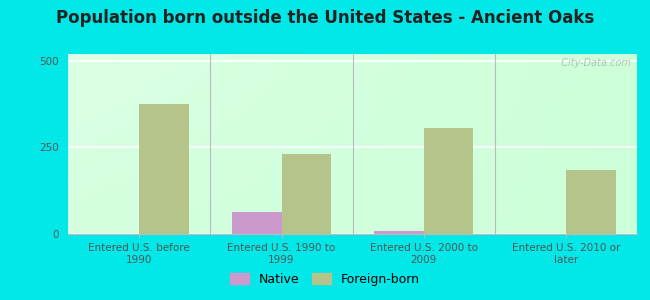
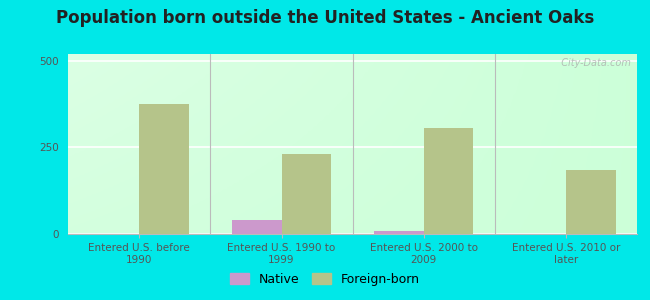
Native/Entered U.S. 1990 to 1999: 65 -> 40
